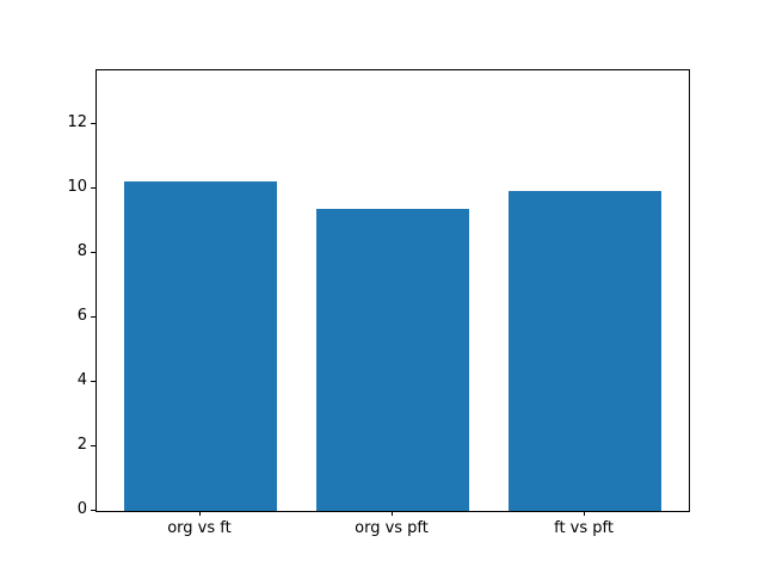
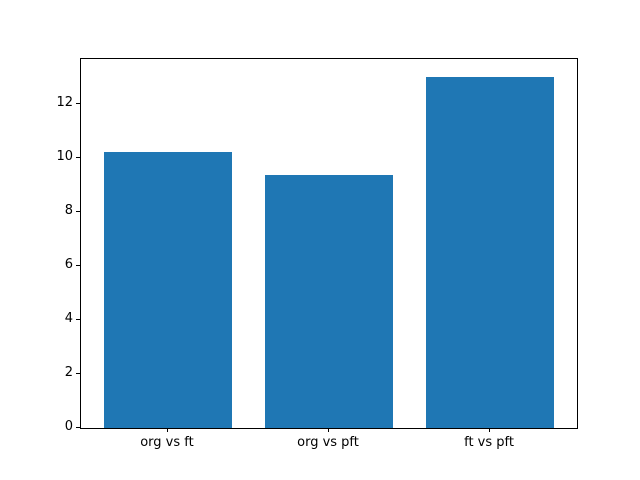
ft vs pft: 9.9 -> 13.0
